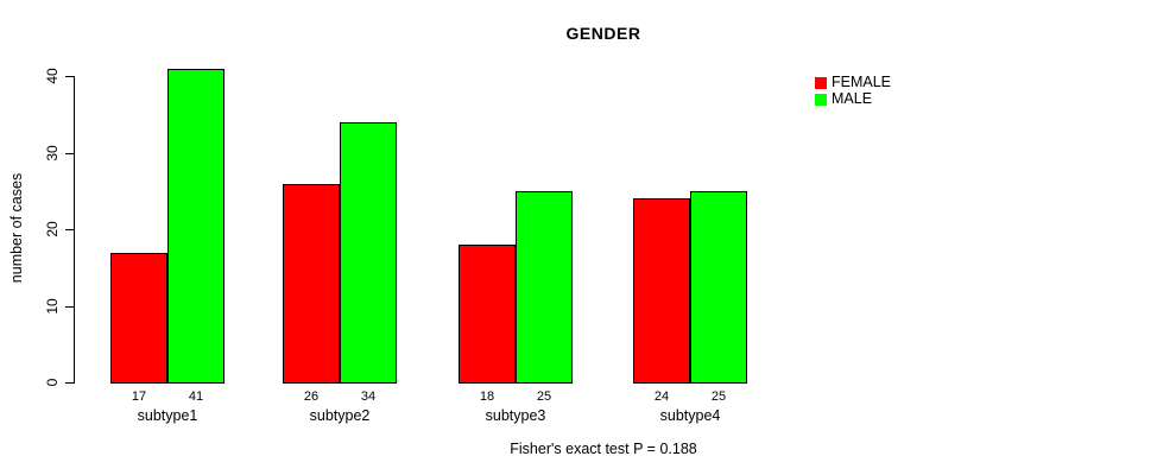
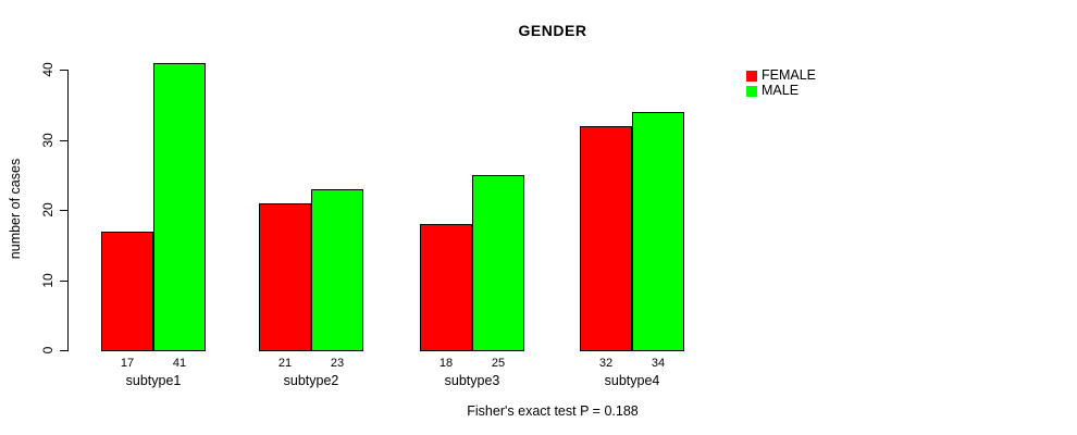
FEMALE/subtype2: 26 -> 21
MALE/subtype2: 34 -> 23
FEMALE/subtype4: 24 -> 32
MALE/subtype4: 25 -> 34
